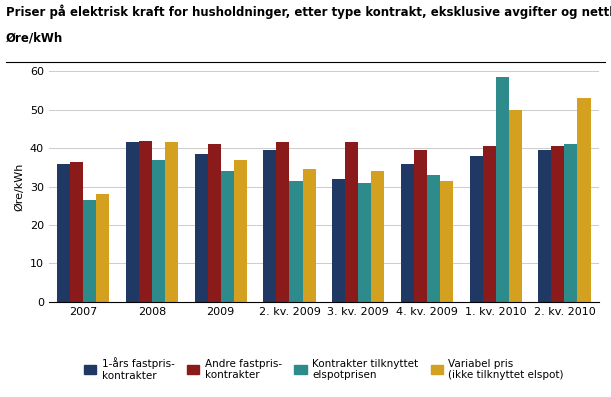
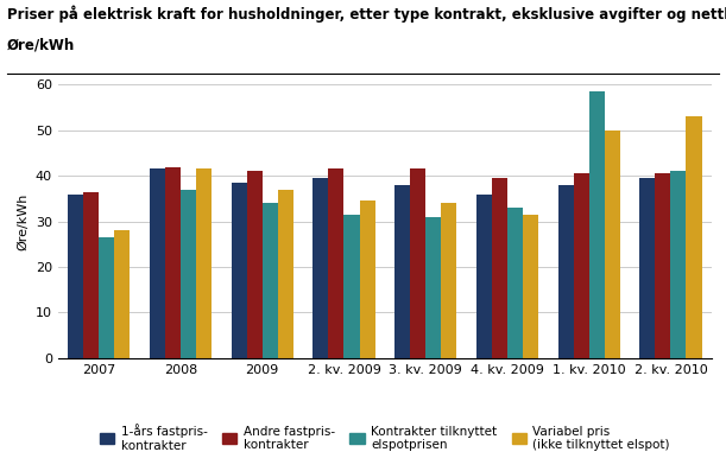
1-års fastpris- kontrakter/3. kv. 2009: 32.0 -> 38.0
